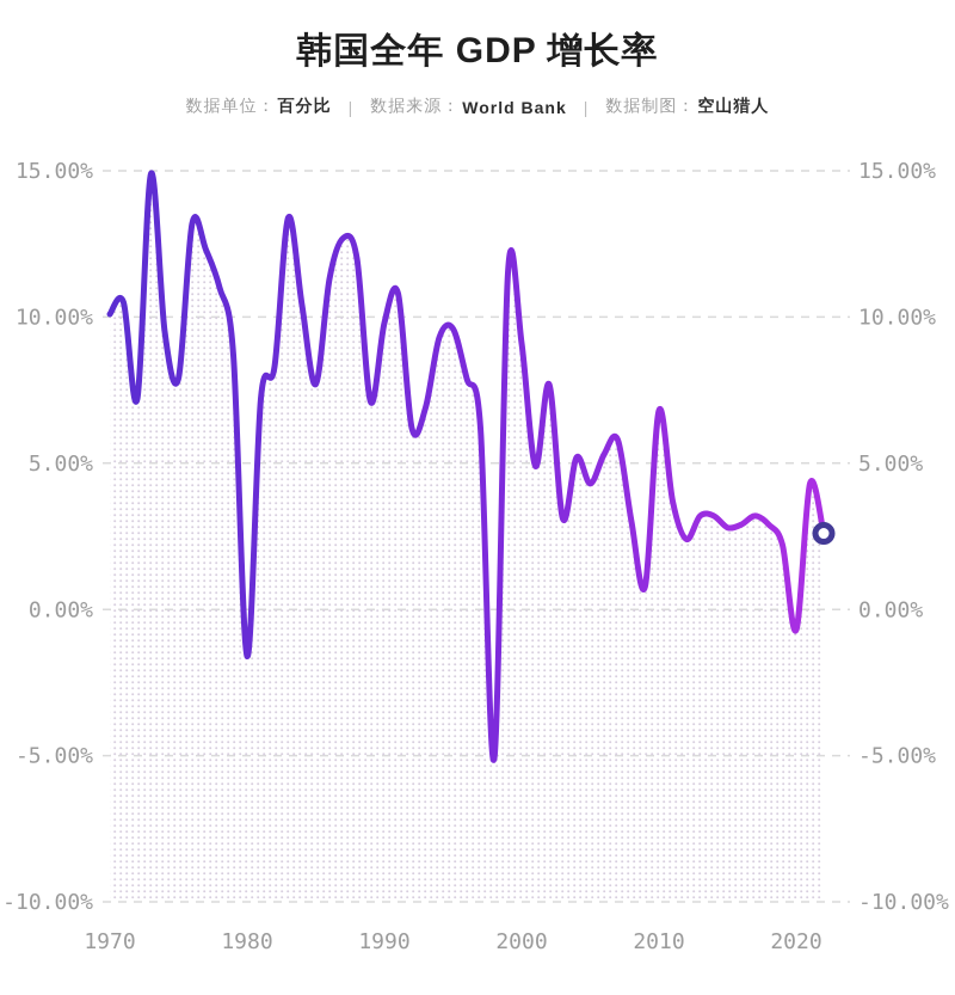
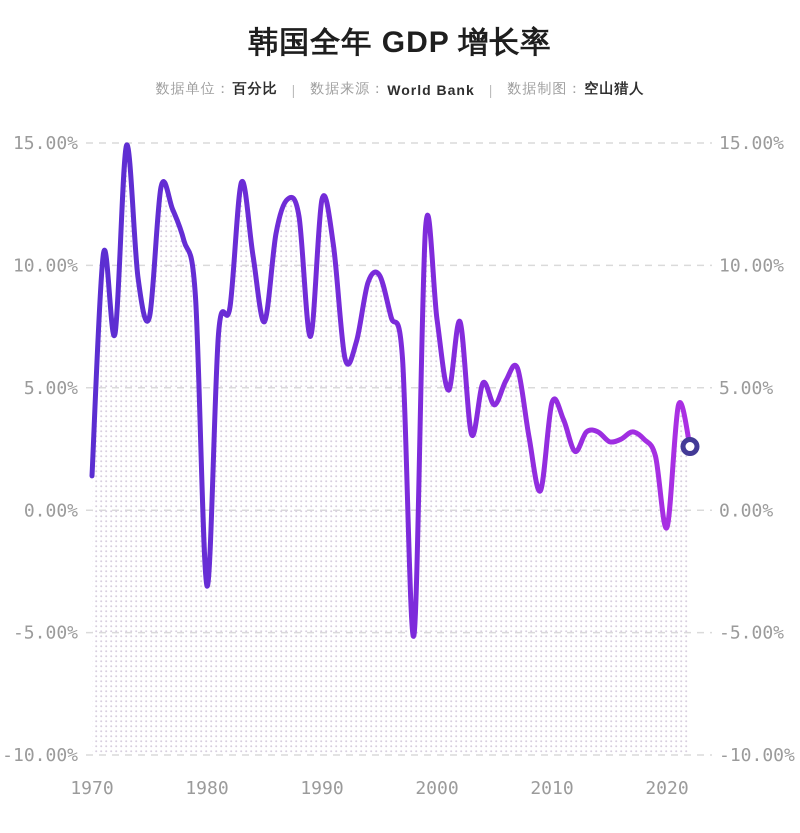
1970: 10.1% -> 1.4%
1980: -1.6% -> -3.1%
1990: 9.8% -> 12.7%
2000: 9.1% -> 7.8%
2010: 6.8% -> 4.4%
